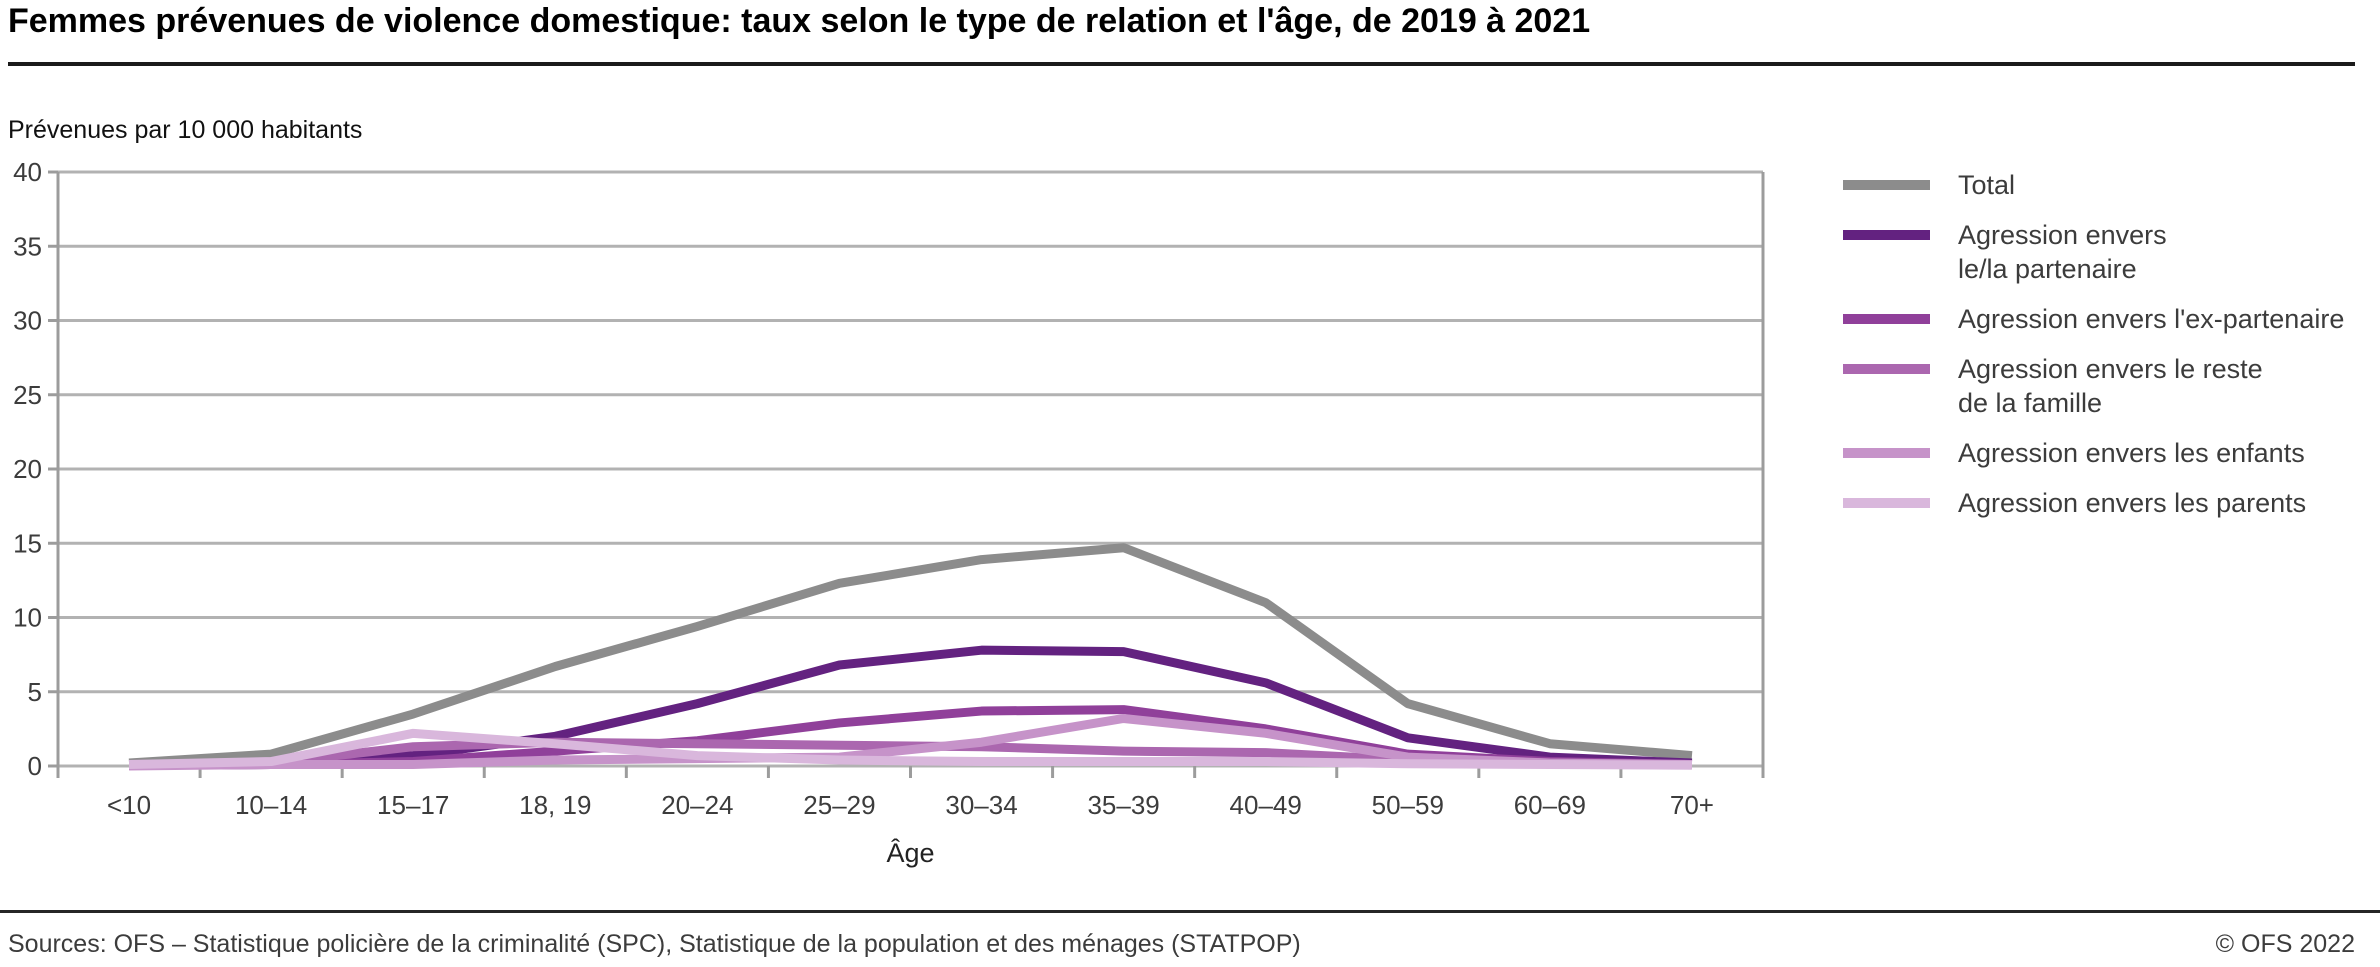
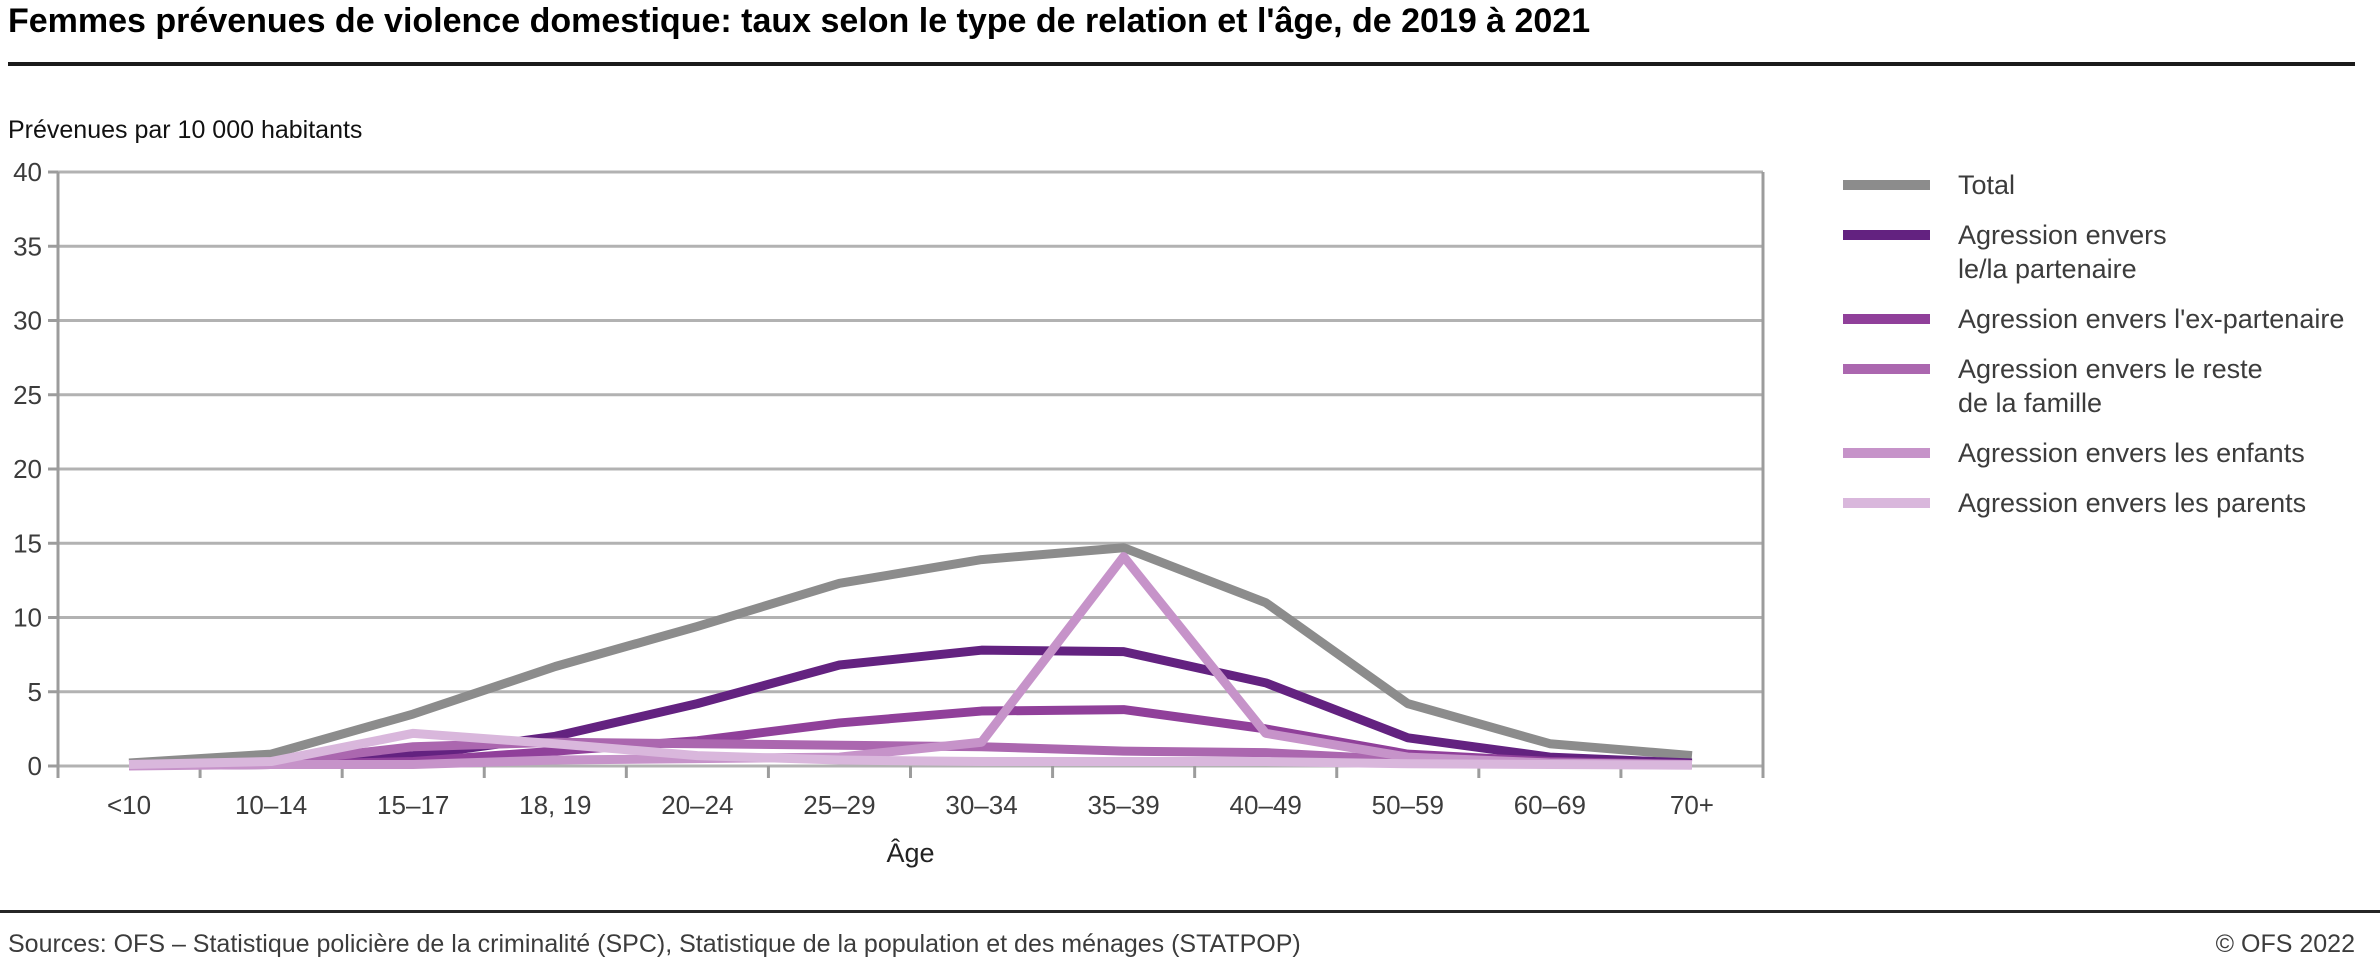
Agression envers les enfants/35–39: 3.2 -> 14.1
